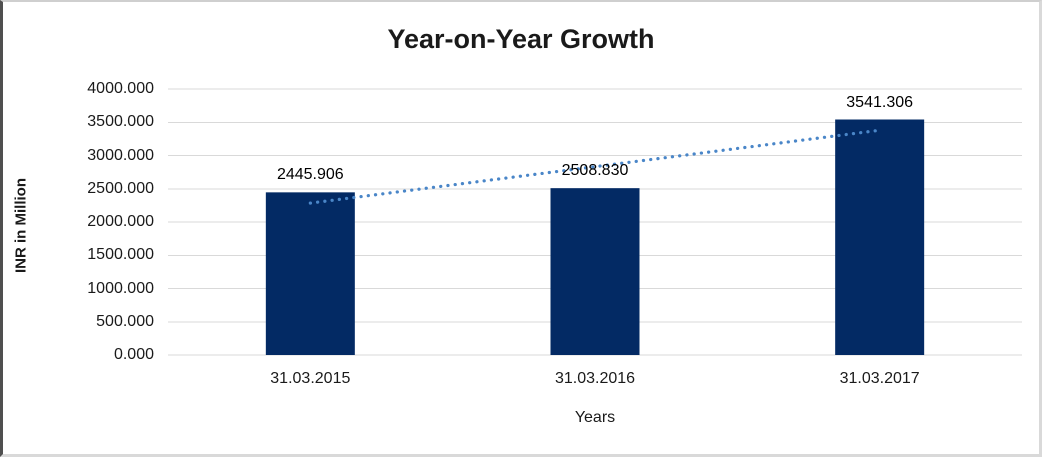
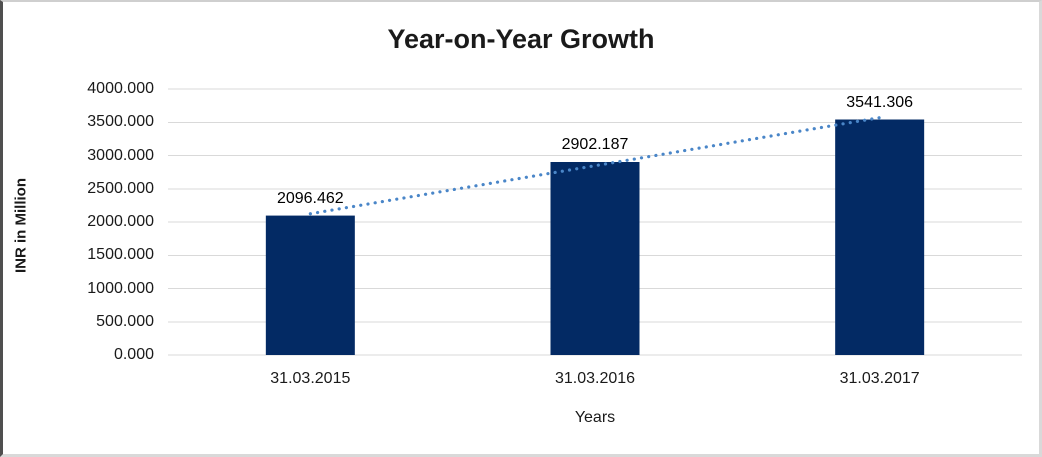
31.03.2015: 2445.906 -> 2096.462
31.03.2016: 2508.830 -> 2902.187
